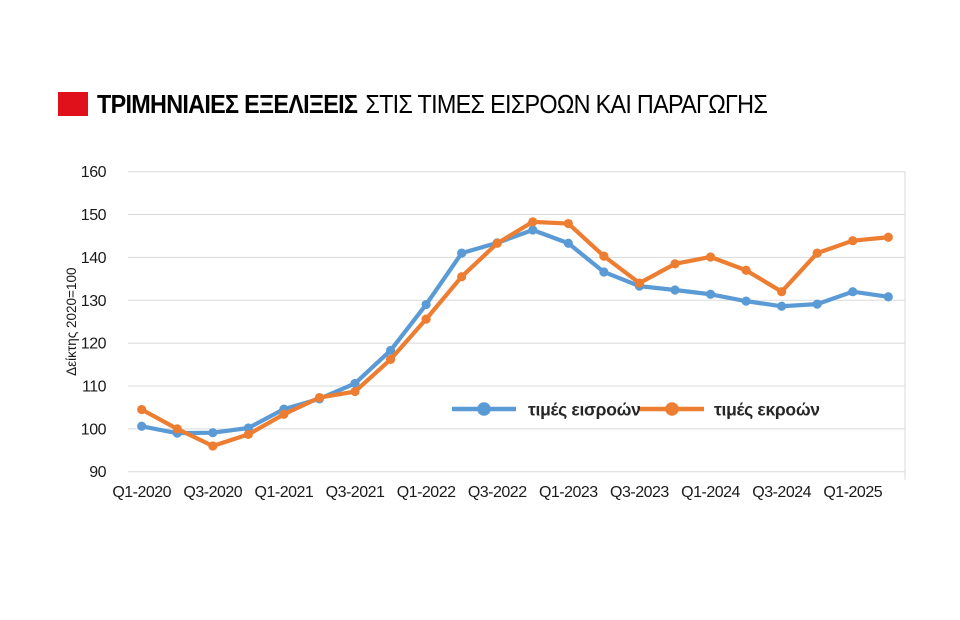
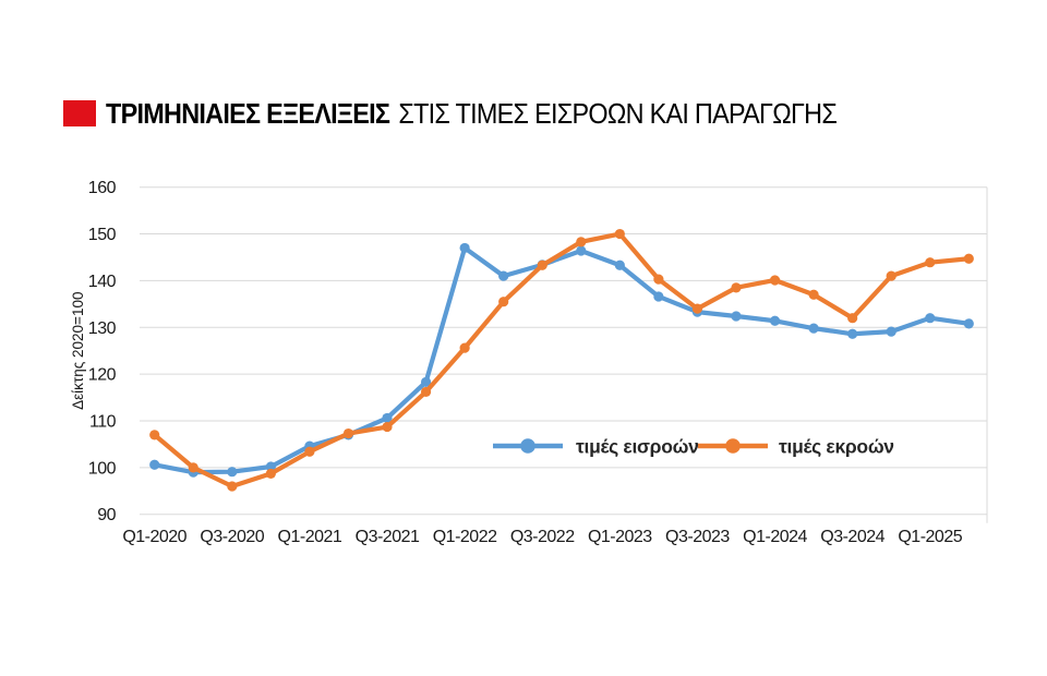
τιμές εκροών/Q1-2020: 104 -> 107
τιμές εισροών/Q1-2022: 129 -> 147
τιμές εκροών/Q1-2023: 148 -> 150
